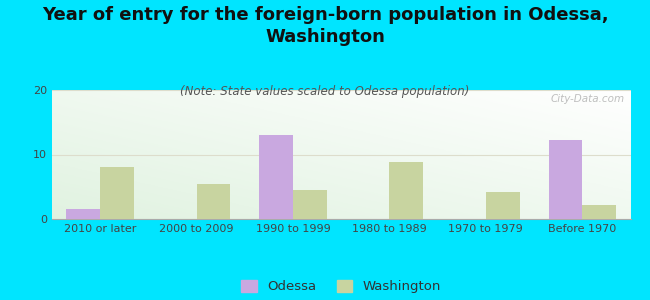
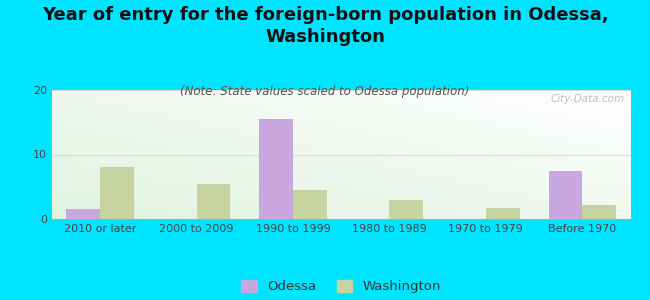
Odessa/1990 to 1999: 13.0 -> 15.5
Washington/1980 to 1989: 8.8 -> 3.0
Washington/1970 to 1979: 4.2 -> 1.7
Odessa/Before 1970: 12.2 -> 7.5
